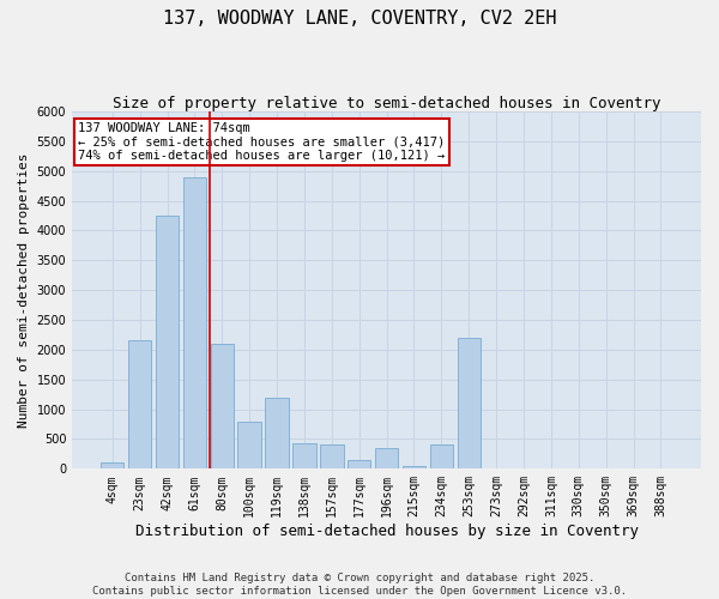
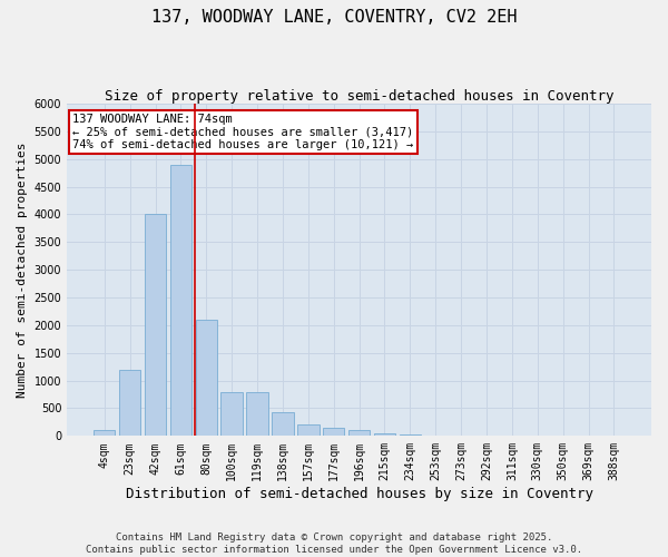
23sqm: 2150 -> 1200
42sqm: 4250 -> 4000
119sqm: 1200 -> 800
157sqm: 400 -> 200
196sqm: 350 -> 100
234sqm: 400 -> 20
253sqm: 2200 -> 0
